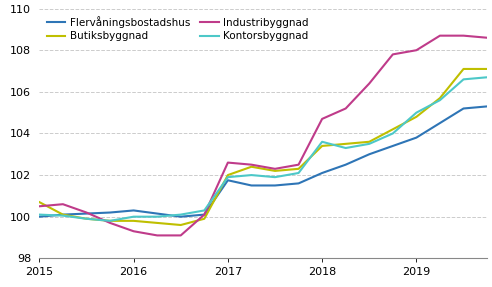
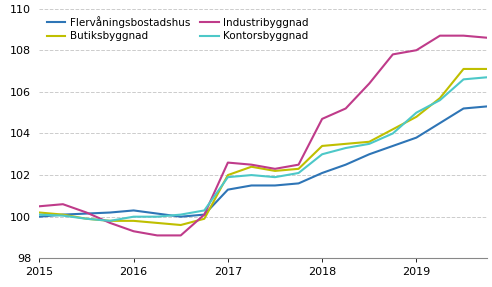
Butiksbyggnad/2015: 100.7 -> 100.2
Flervåningsbostadshus/2017: 101.75 -> 101.30
Kontorsbyggnad/2018: 103.60 -> 103.00
